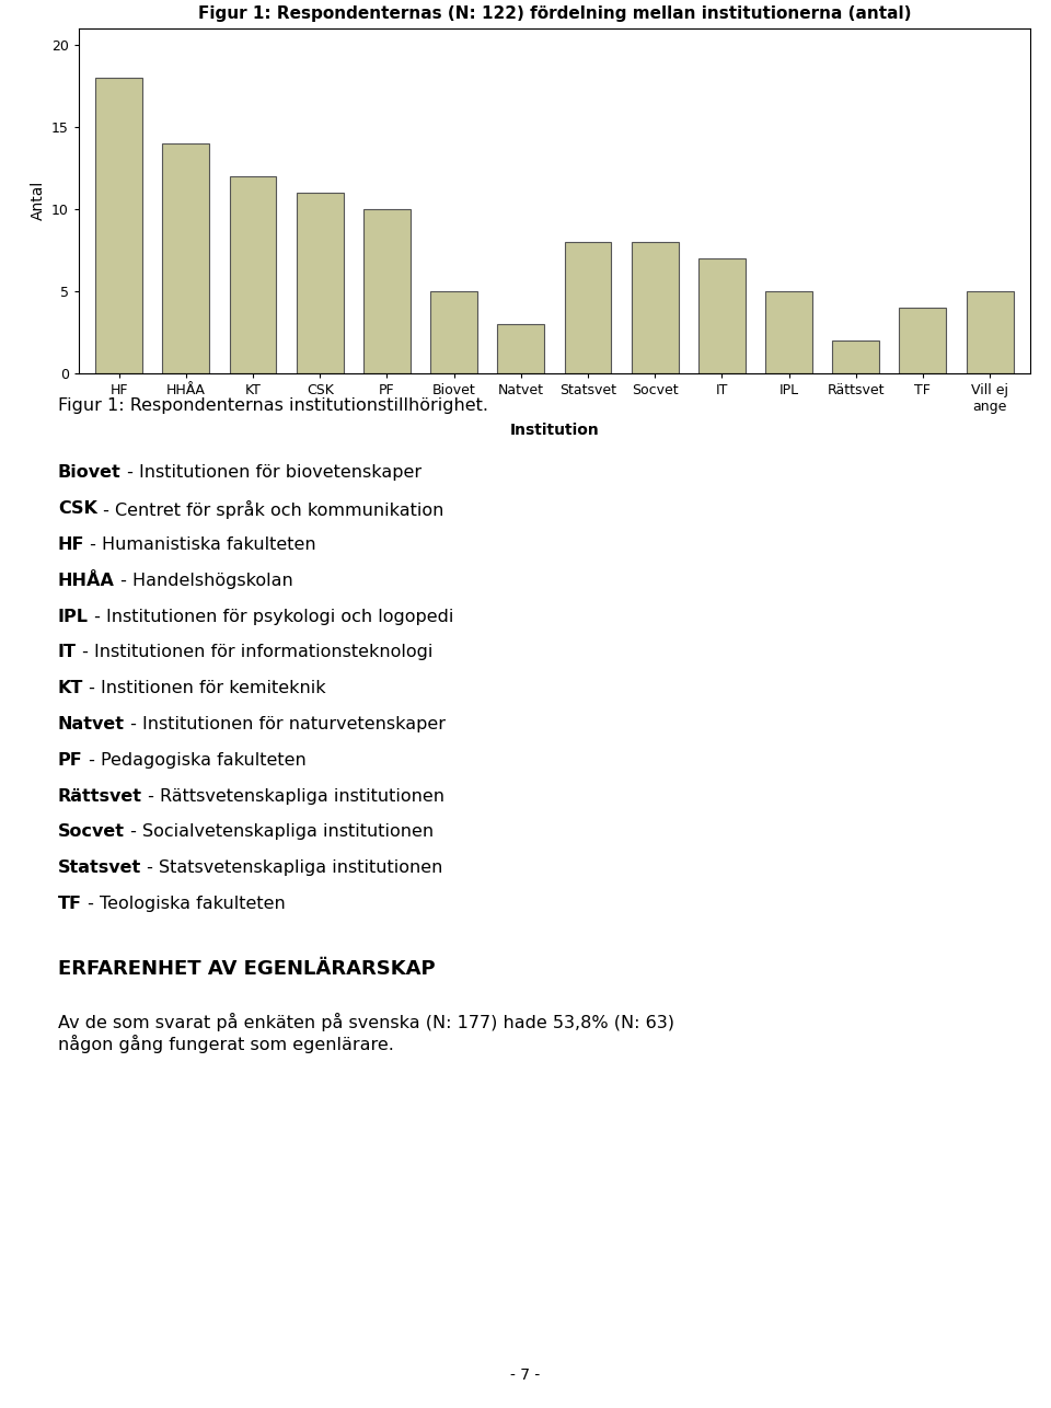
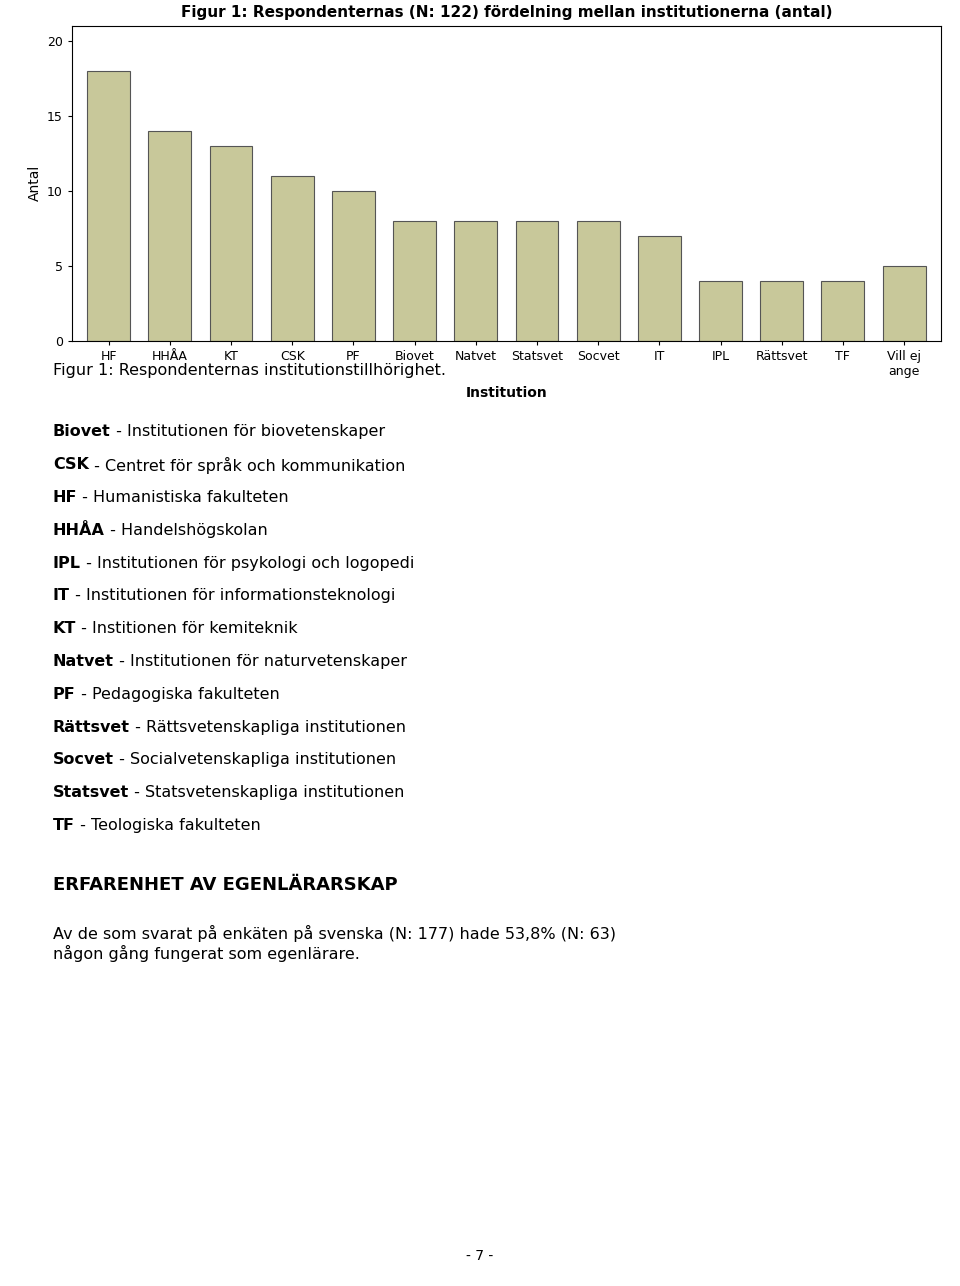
KT: 12 -> 13
Biovet: 5 -> 8
Natvet: 3 -> 8
IPL: 5 -> 4
Rättsvet: 2 -> 4
